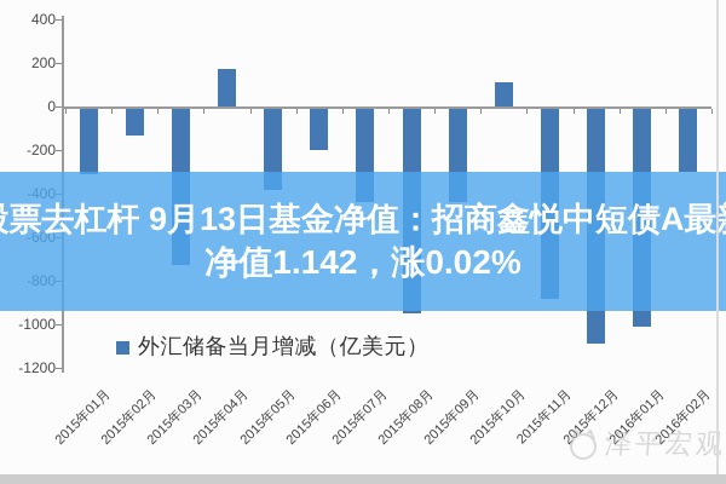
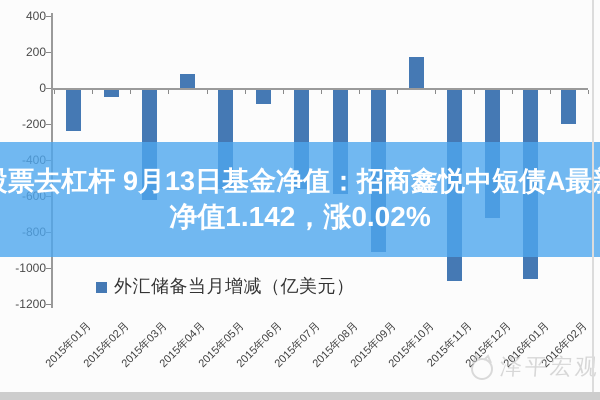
2015年01月: -300 -> -230
2015年02月: -120 -> -40
2015年03月: -720 -> -610
2015年04月: 170 -> 80
2015年05月: -370 -> -550
2015年06月: -190 -> -80
2015年07月: -420 -> -550
2015年08月: -940 -> -580
2015年09月: -430 -> -900
2015年10月: 110 -> 170
2015年11月: -870 -> -1060
2015年12月: -1080 -> -710
2016年01月: -1000 -> -1050
2016年02月: -290 -> -190
